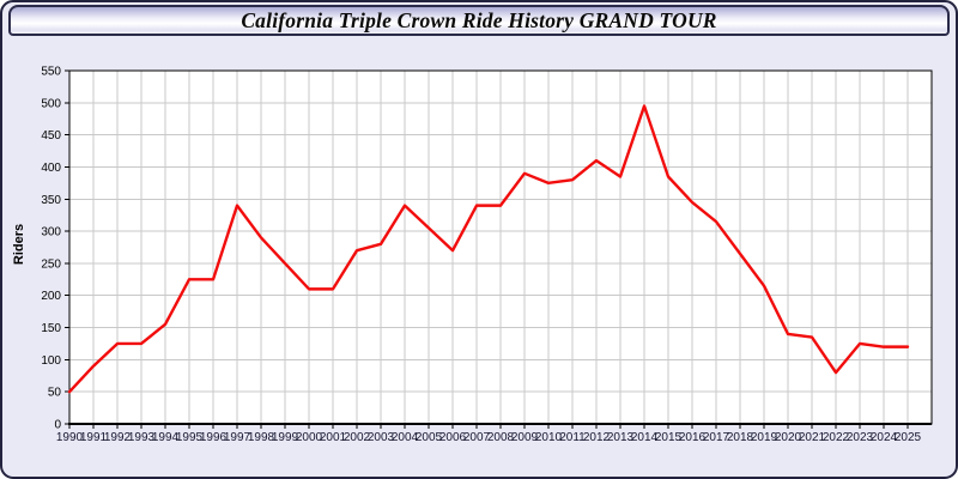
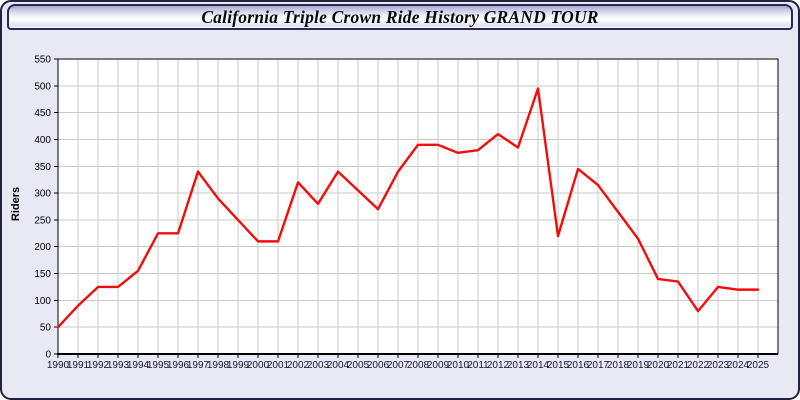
2002: 270 -> 320
2008: 340 -> 390
2015: 380 -> 220
